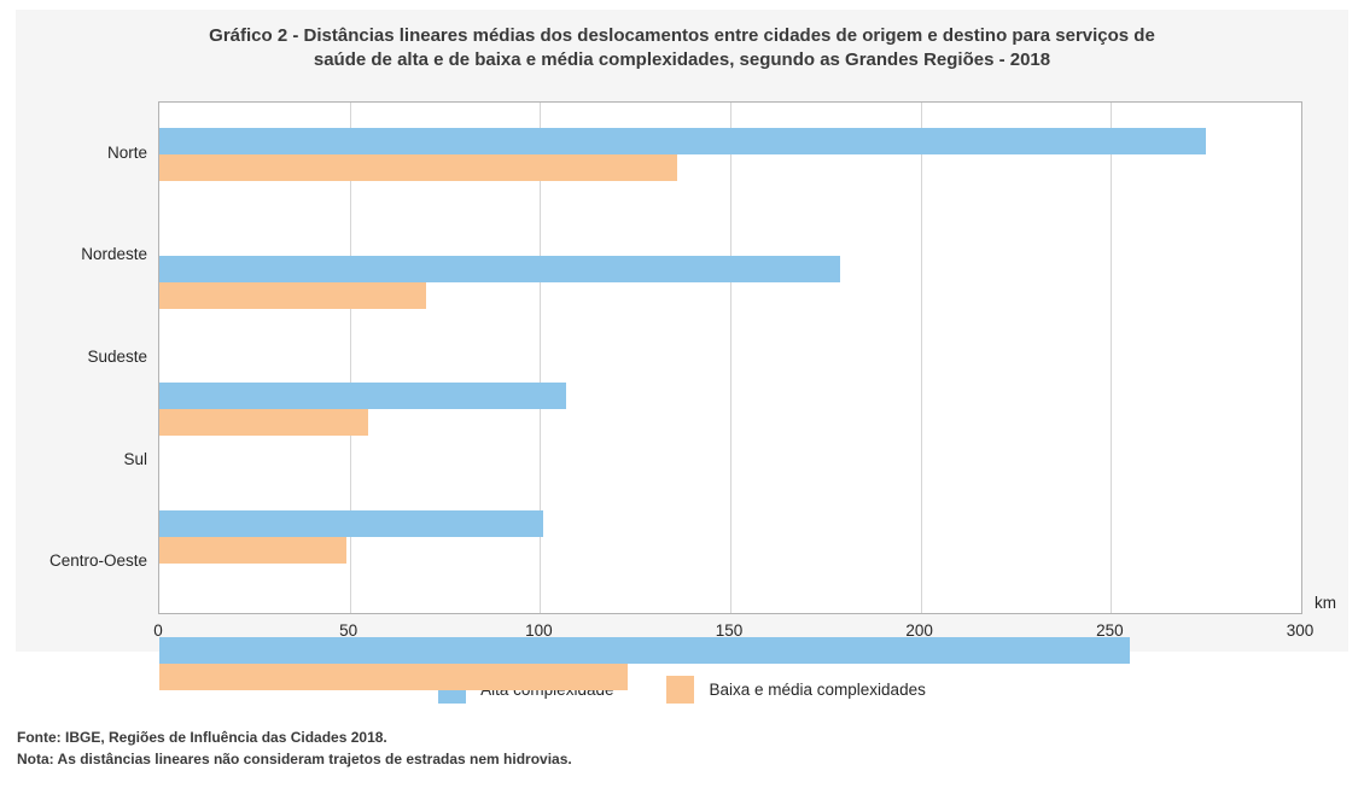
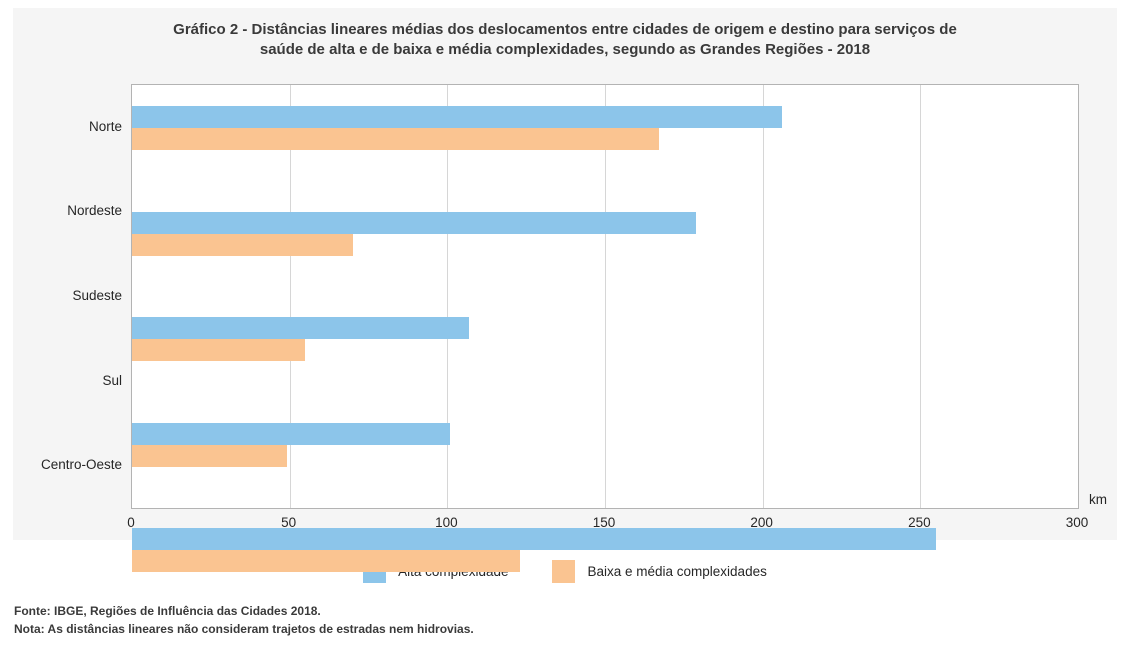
Alta complexidade/Norte: 275 -> 206
Baixa e média complexidades/Norte: 136 -> 167
